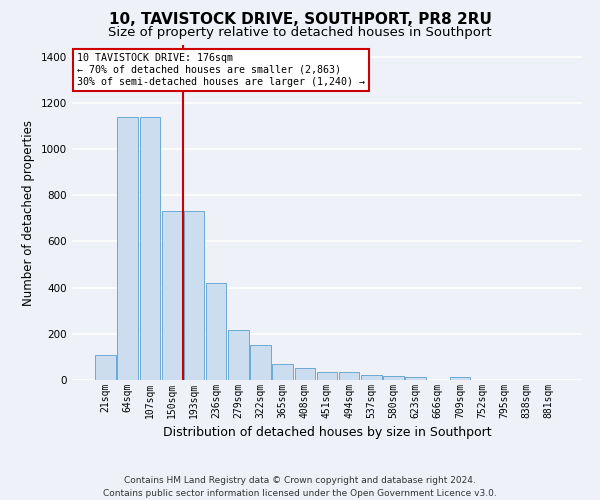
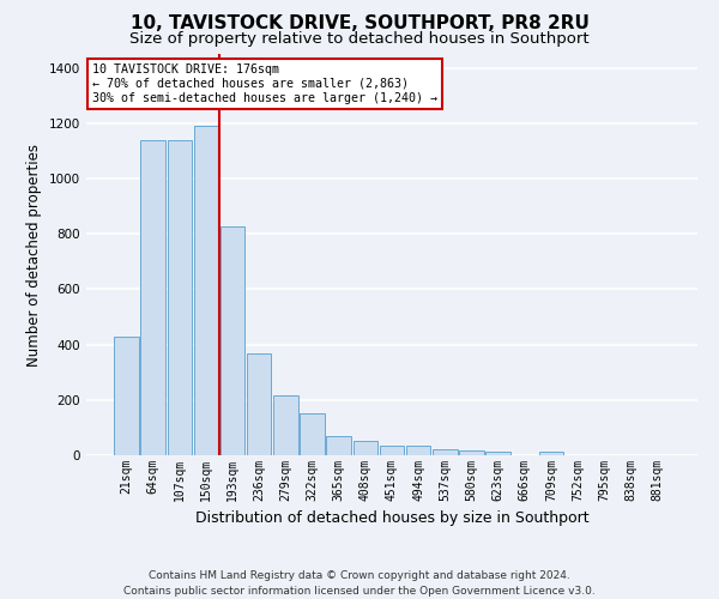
21sqm: 107 -> 430
150sqm: 730 -> 1190
193sqm: 730 -> 825
236sqm: 420 -> 370
